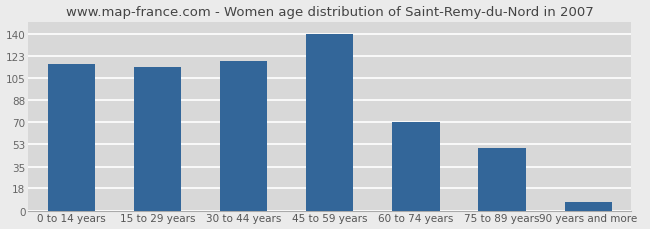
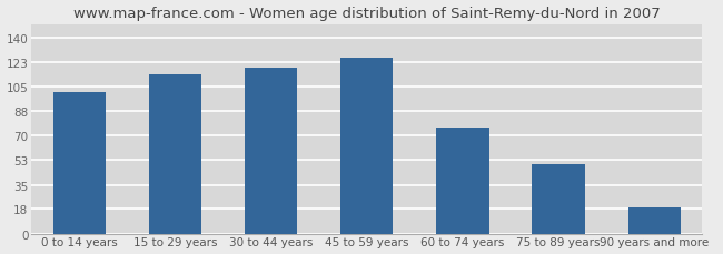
0 to 14 years: 116 -> 101
45 to 59 years: 140 -> 126
60 to 74 years: 70 -> 76
90 years and more: 7 -> 19
